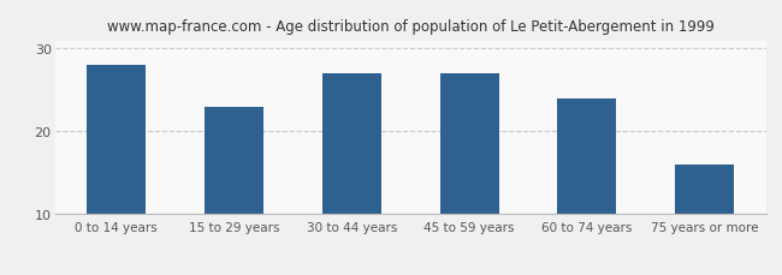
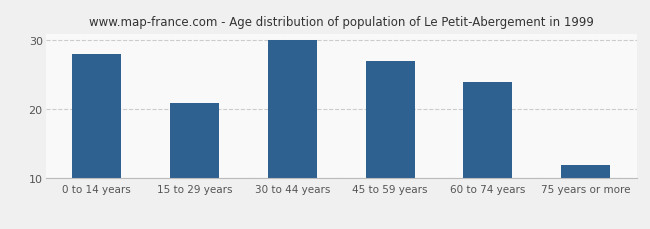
15 to 29 years: 23 -> 21
30 to 44 years: 27 -> 30
75 years or more: 16 -> 12
